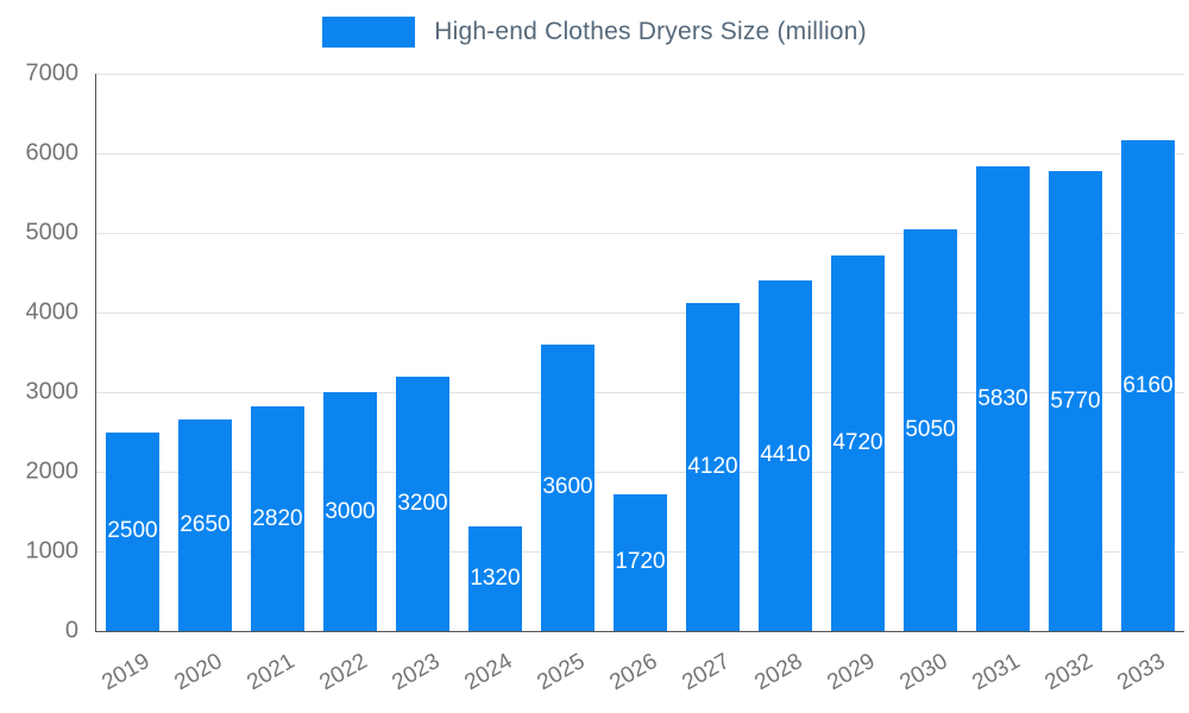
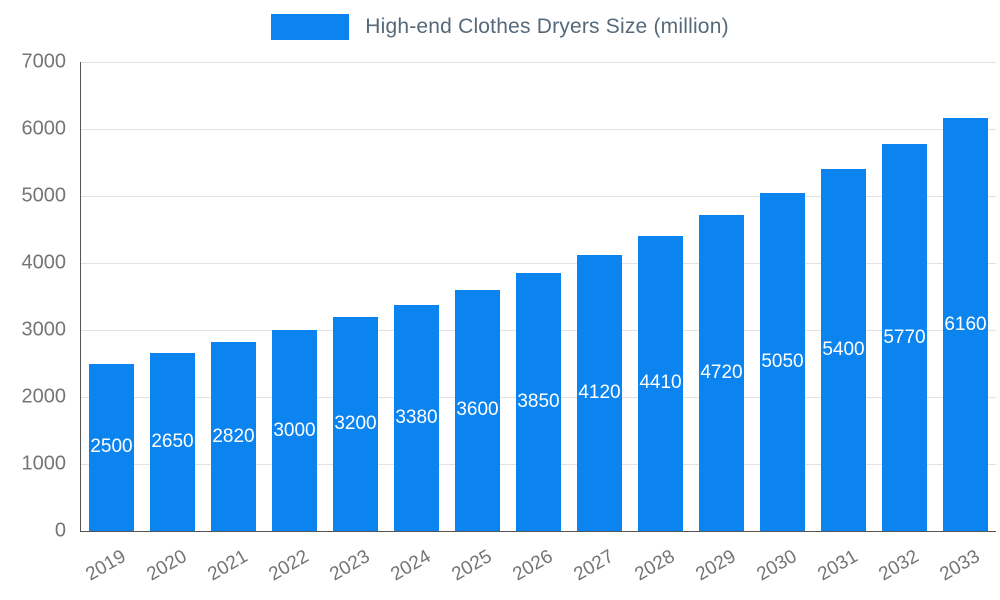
2024: 1320 -> 3380
2026: 1720 -> 3850
2031: 5830 -> 5400
